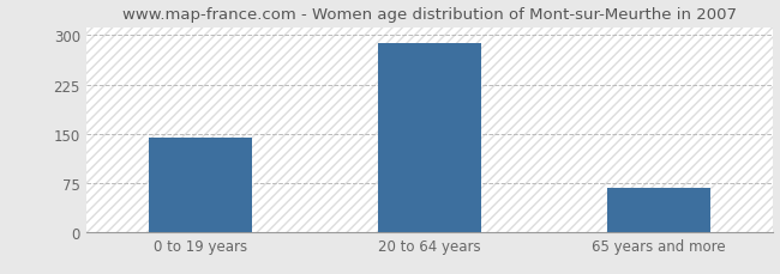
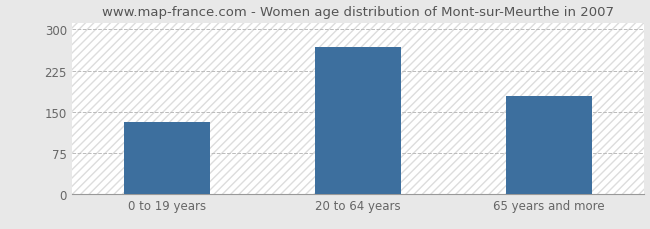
0 to 19 years: 144 -> 132
20 to 64 years: 288 -> 268
65 years and more: 68 -> 178
